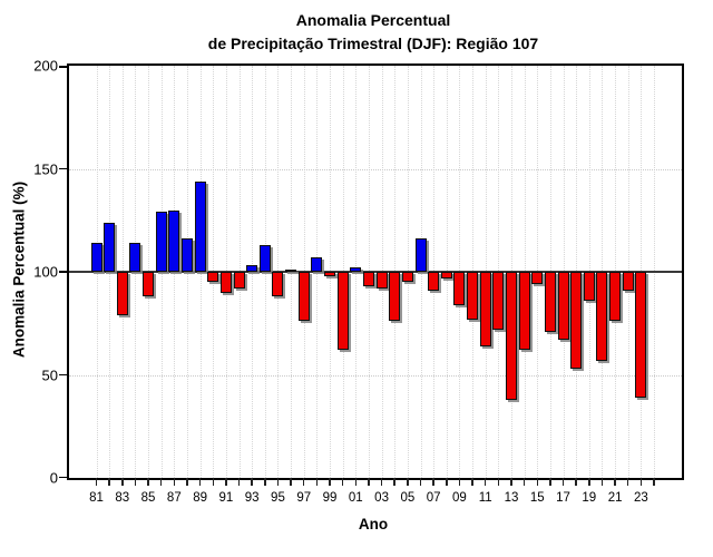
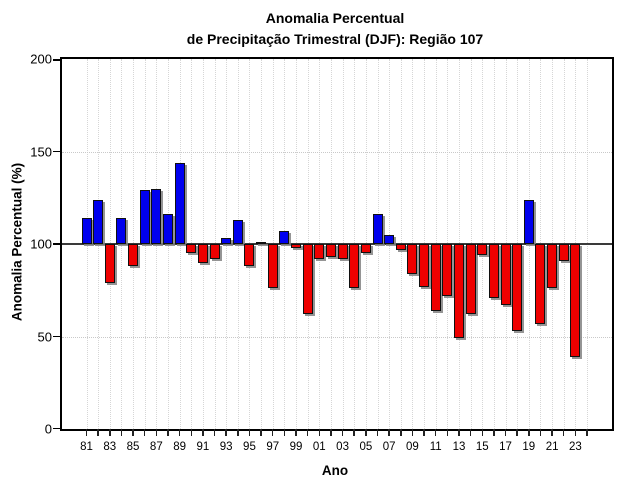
01: 102 -> 92
07: 91 -> 105
13: 38 -> 49
19: 86 -> 124
